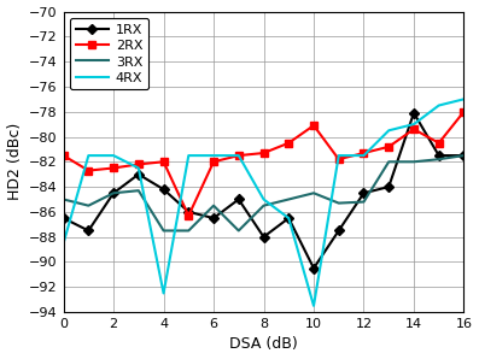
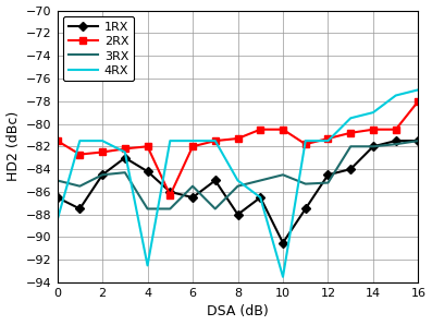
2RX/10: -79.1 -> -80.5
1RX/14: -78.1 -> -82.0
2RX/14: -79.4 -> -80.5
